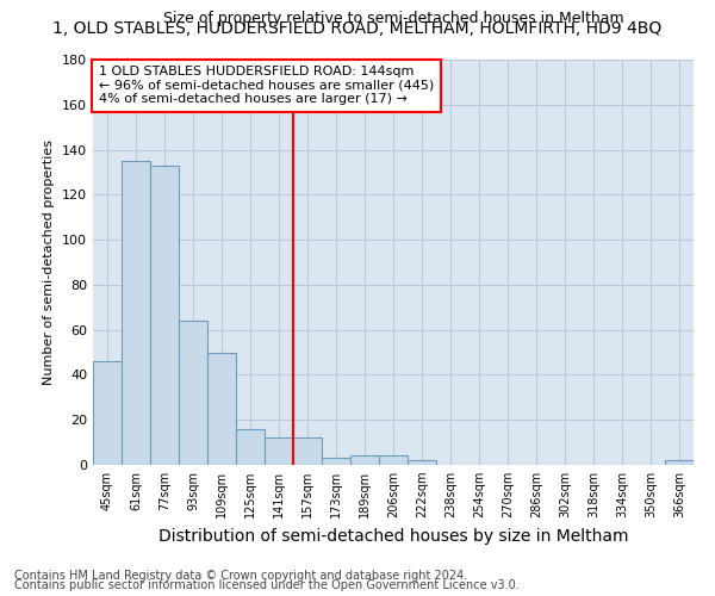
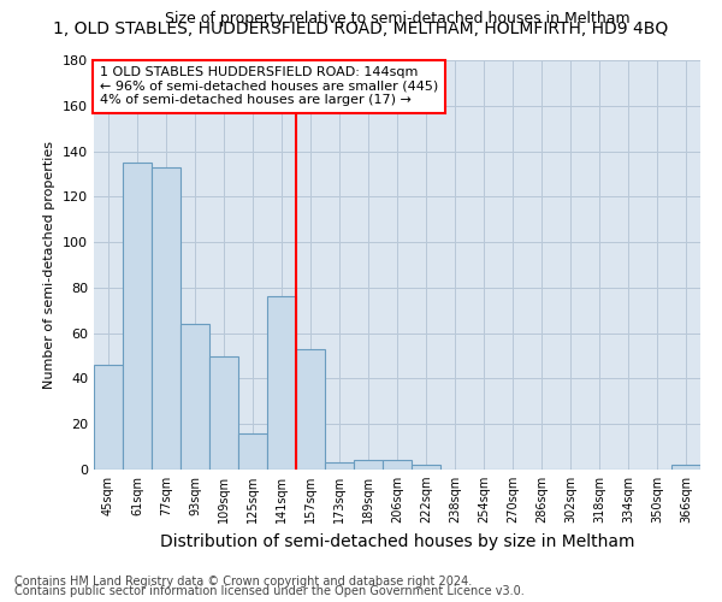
141sqm: 12 -> 76
157sqm: 12 -> 53
